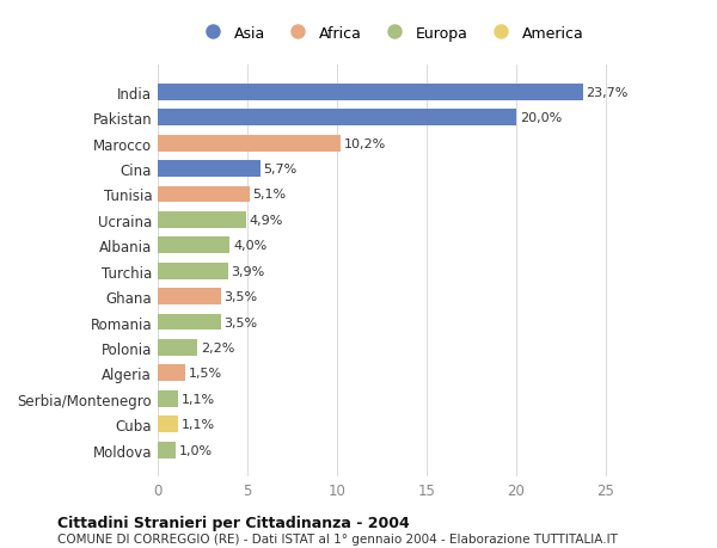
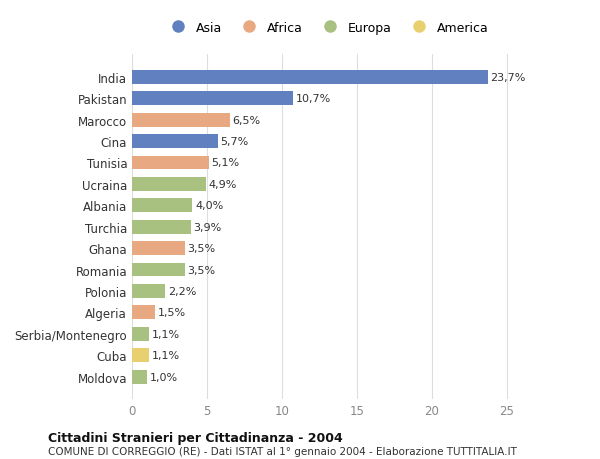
Pakistan: 20,0% -> 10,7%
Marocco: 10,2% -> 6,5%
